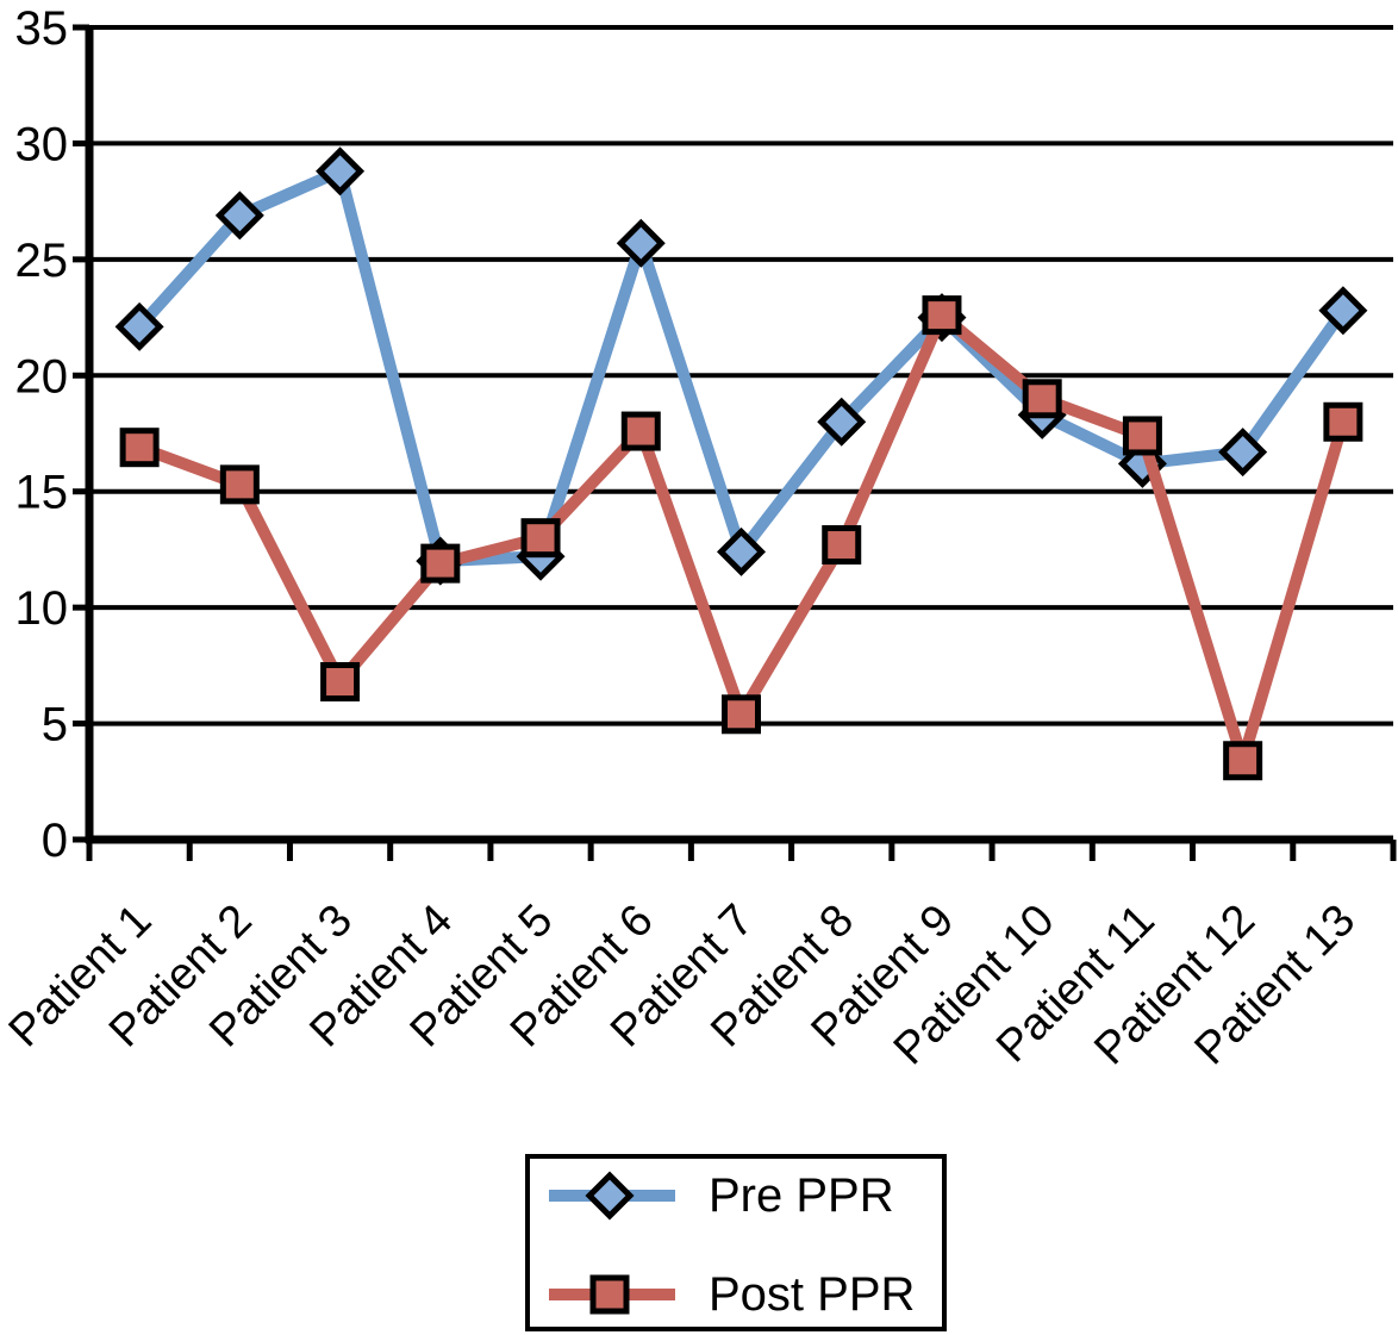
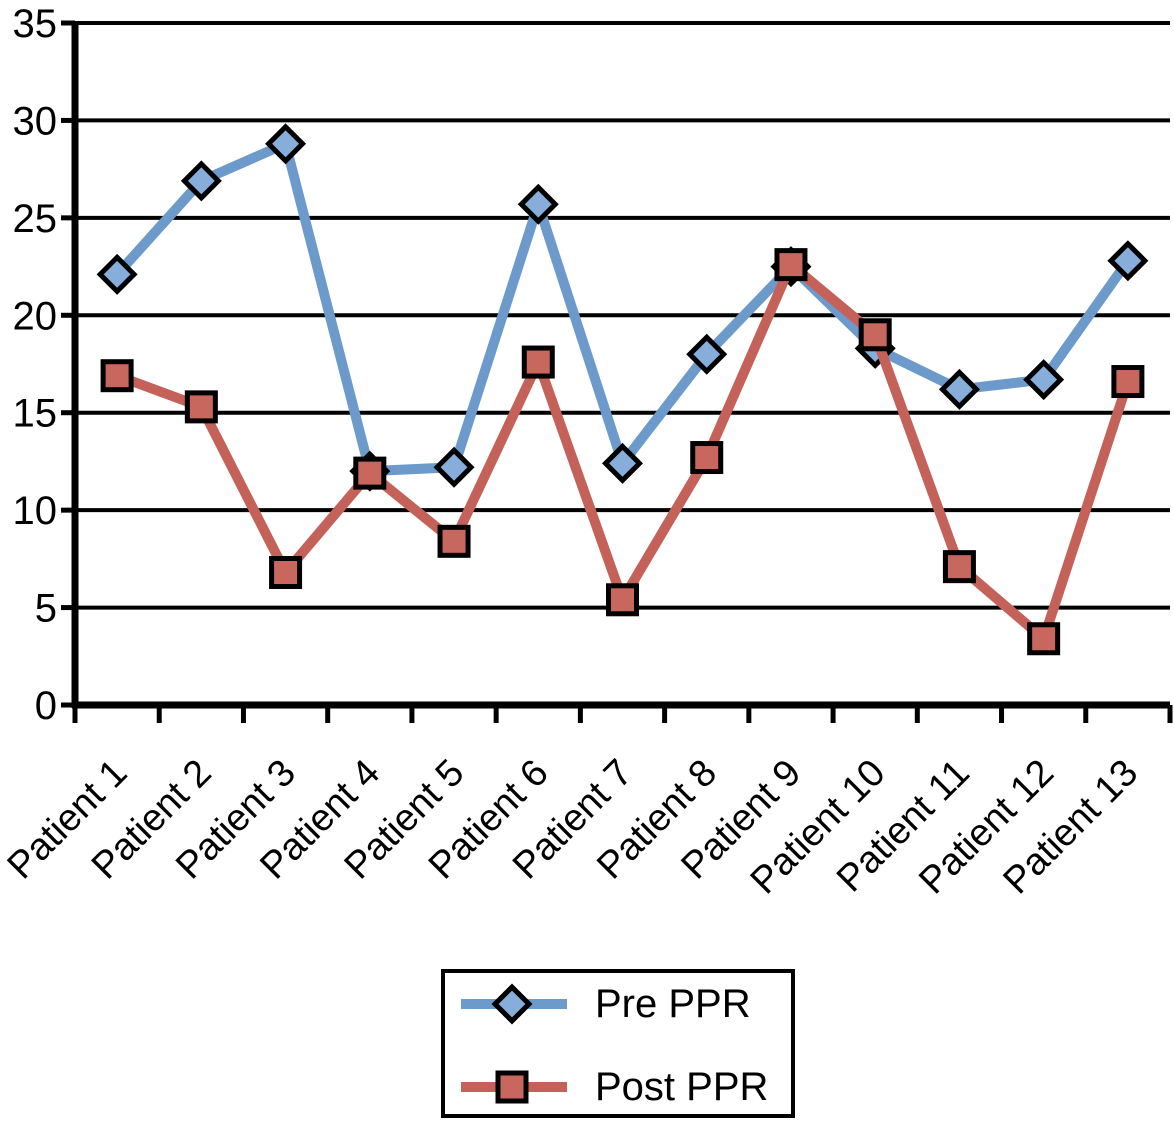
Post PPR/Patient 5: 13.0 -> 8.4
Post PPR/Patient 11: 17.4 -> 7.1
Post PPR/Patient 13: 18.0 -> 16.6
